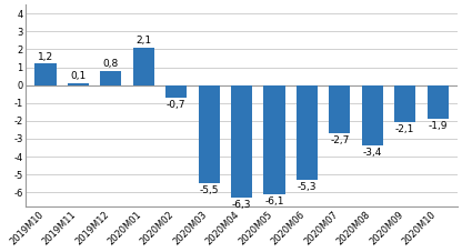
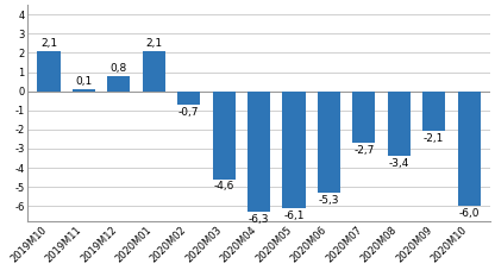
2019M10: 1,2 -> 2,1
2020M03: -5,5 -> -4,6
2020M10: -1,9 -> -6,0
